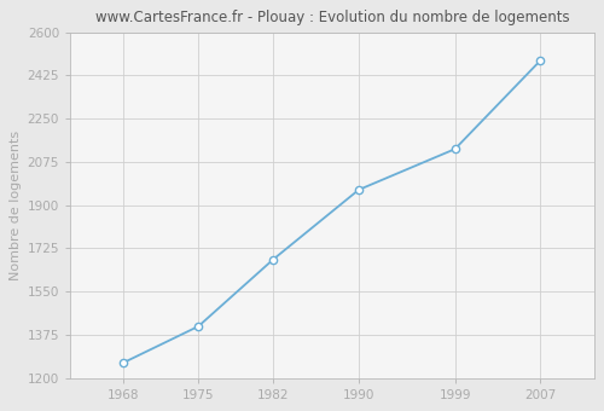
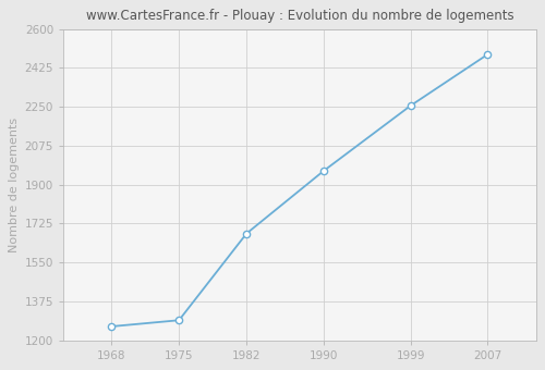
1975: 1409 -> 1290
1999: 2127 -> 2255
